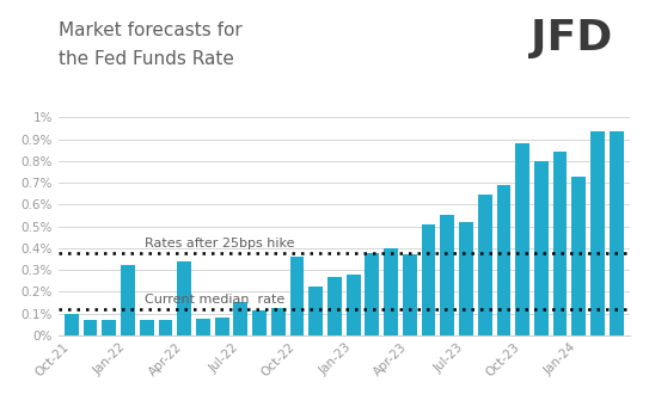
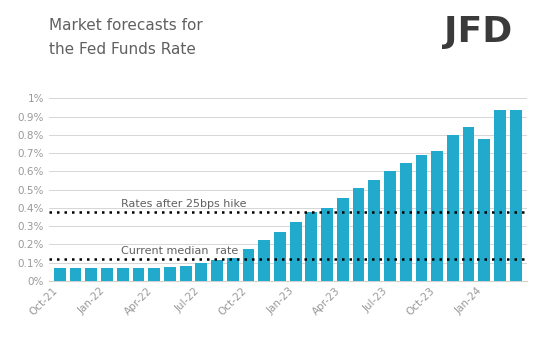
Oct-21: 0.10% -> 0.07%
Jan-22: 0.32% -> 0.07%
Apr-22: 0.34% -> 0.07%
Jul-22: 0.15% -> 0.10%
Oct-22: 0.36% -> 0.17%
Jan-23: 0.28% -> 0.32%
Apr-23: 0.37% -> 0.46%
Jul-23: 0.52% -> 0.60%
Oct-23: 0.88% -> 0.71%
Jan-24: 0.73% -> 0.78%
